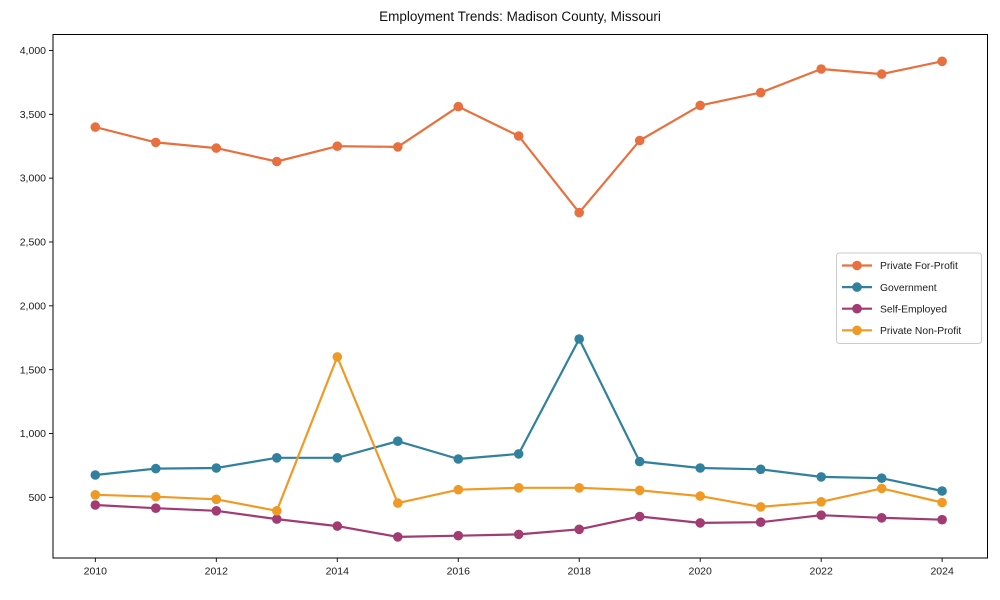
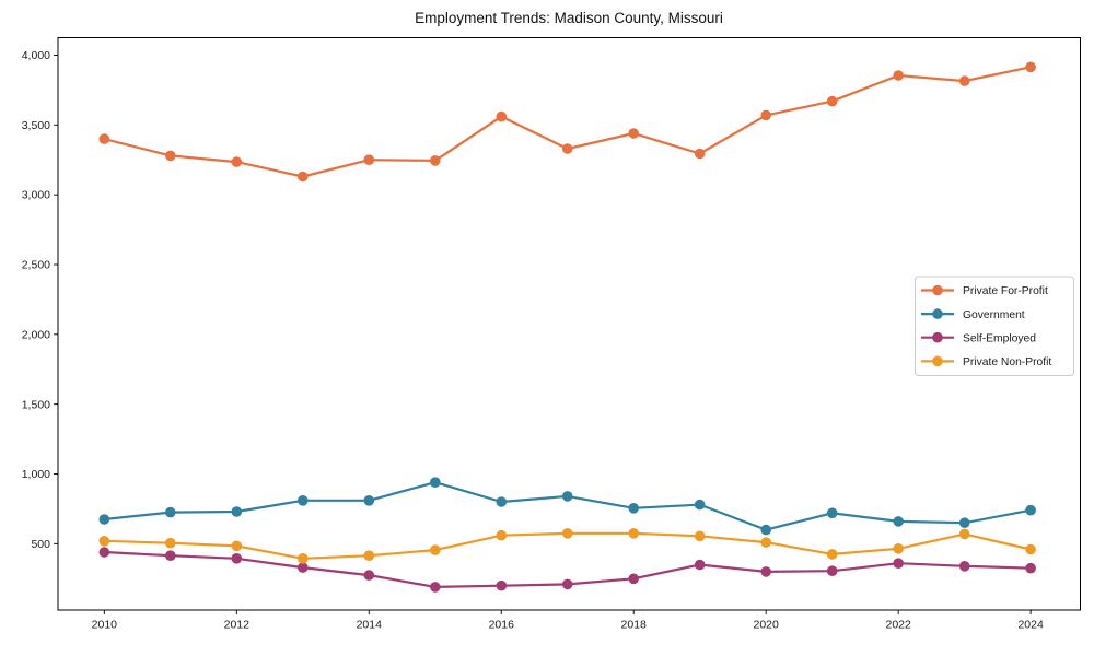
Private Non-Profit/2014: 1600 -> 420
Private For-Profit/2018: 2730 -> 3440
Government/2018: 1740 -> 760
Government/2020: 730 -> 600
Government/2024: 550 -> 740
